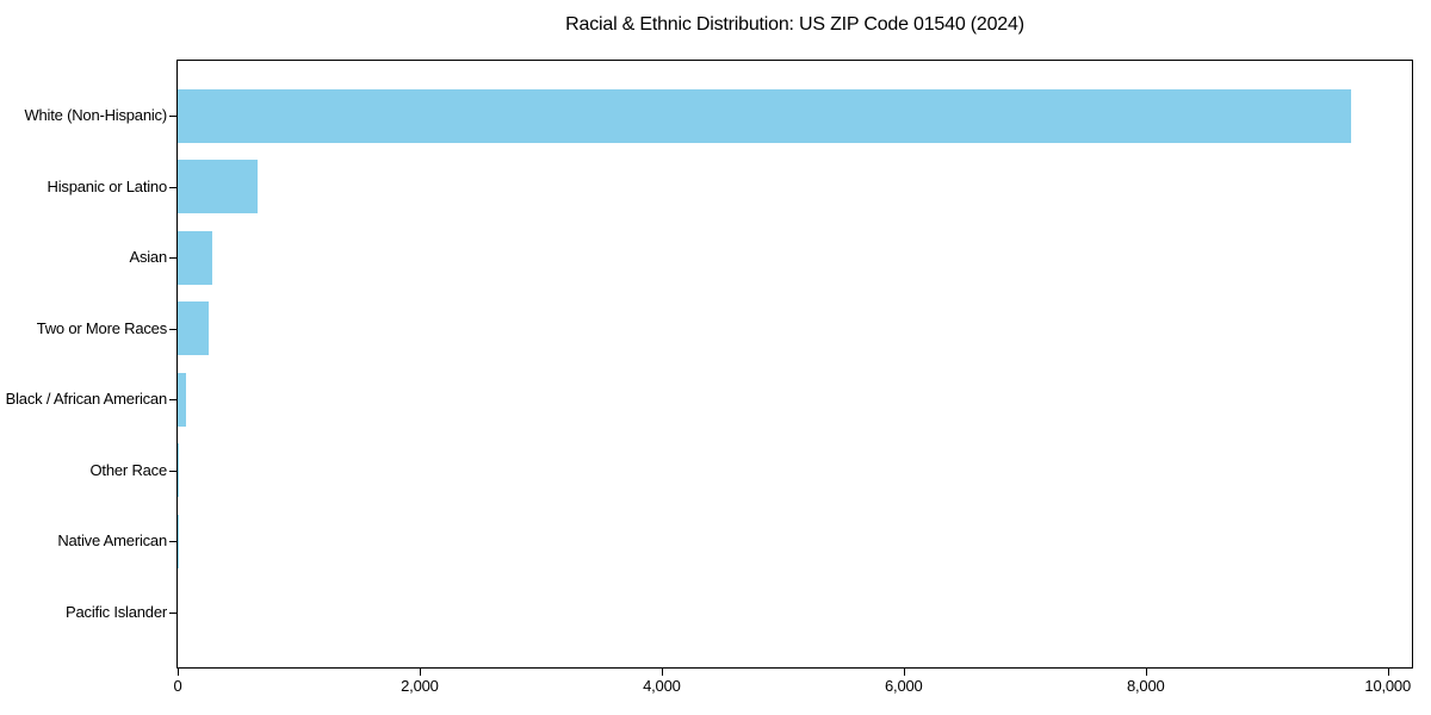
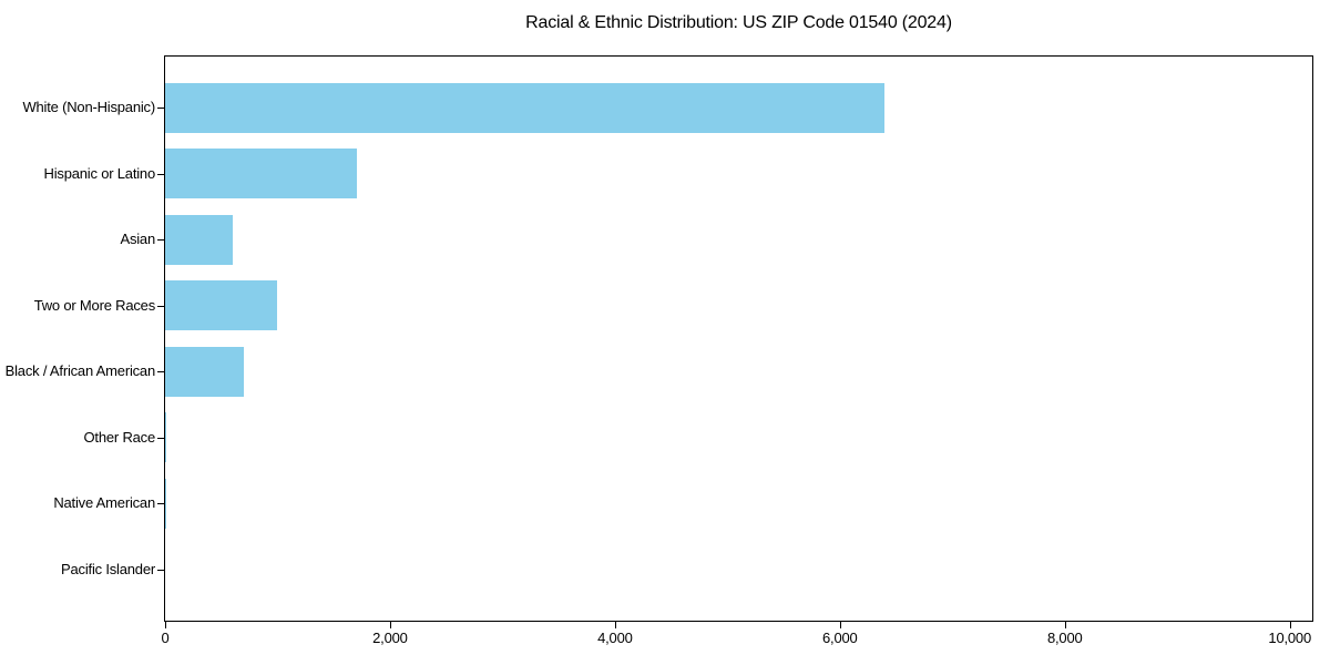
White (Non-Hispanic): 9700 -> 6400
Hispanic or Latino: 700 -> 1700
Asian: 300 -> 600
Two or More Races: 300 -> 1000
Black / African American: 100 -> 700
